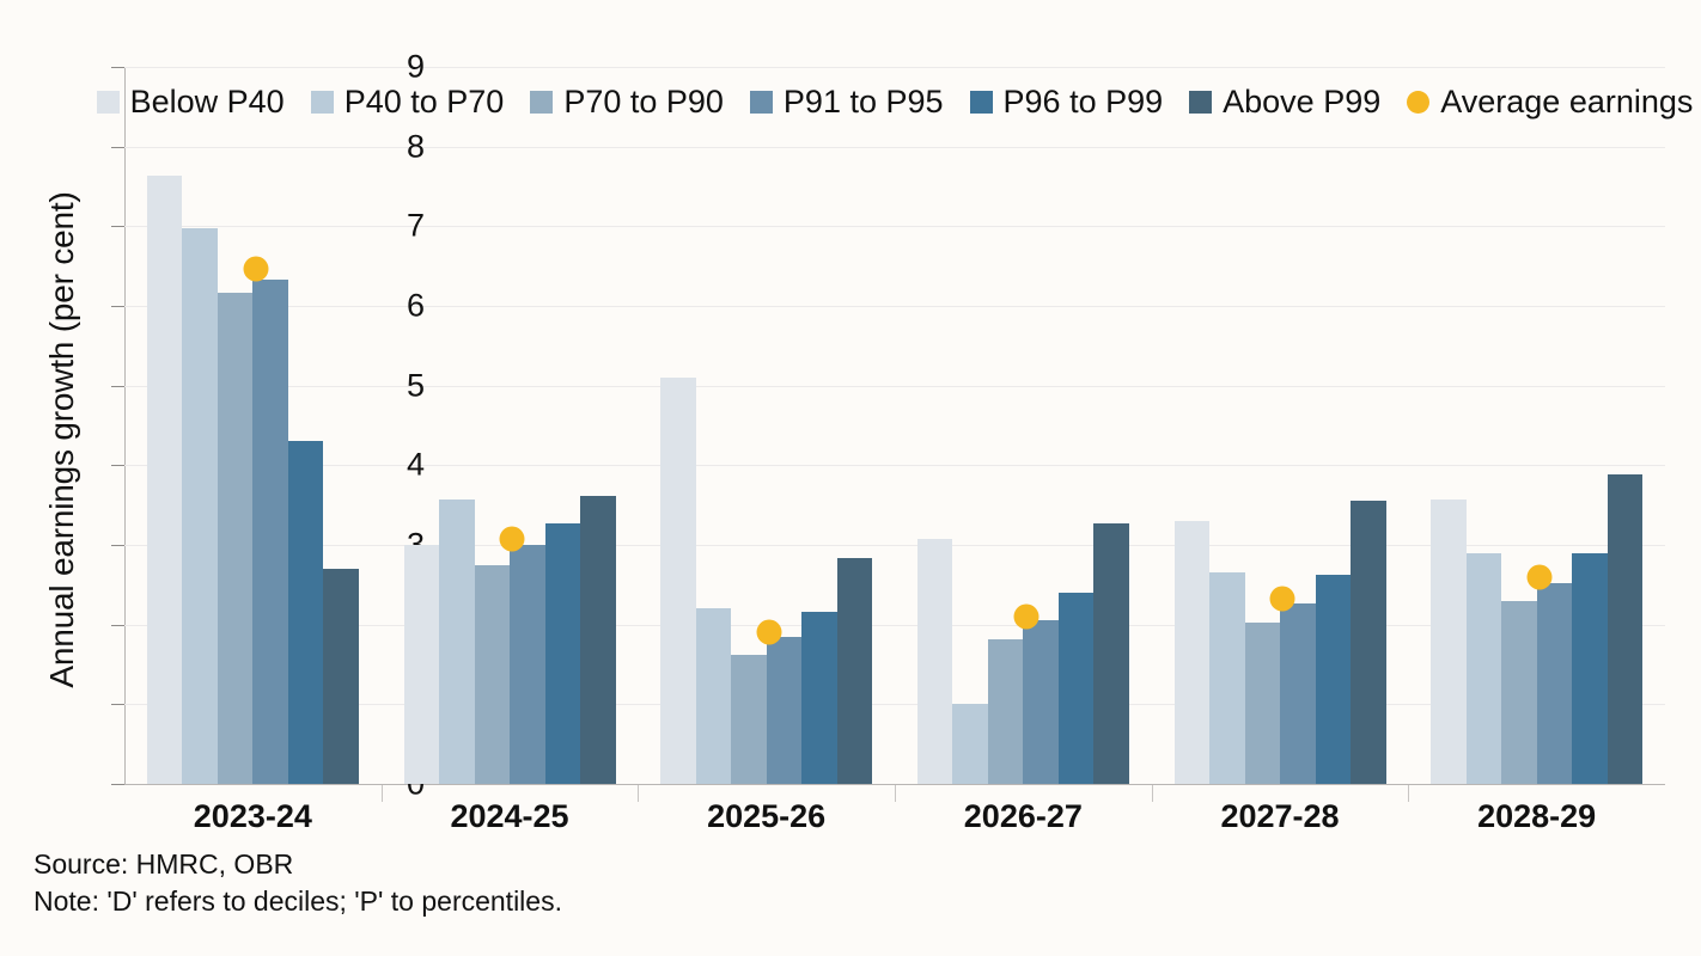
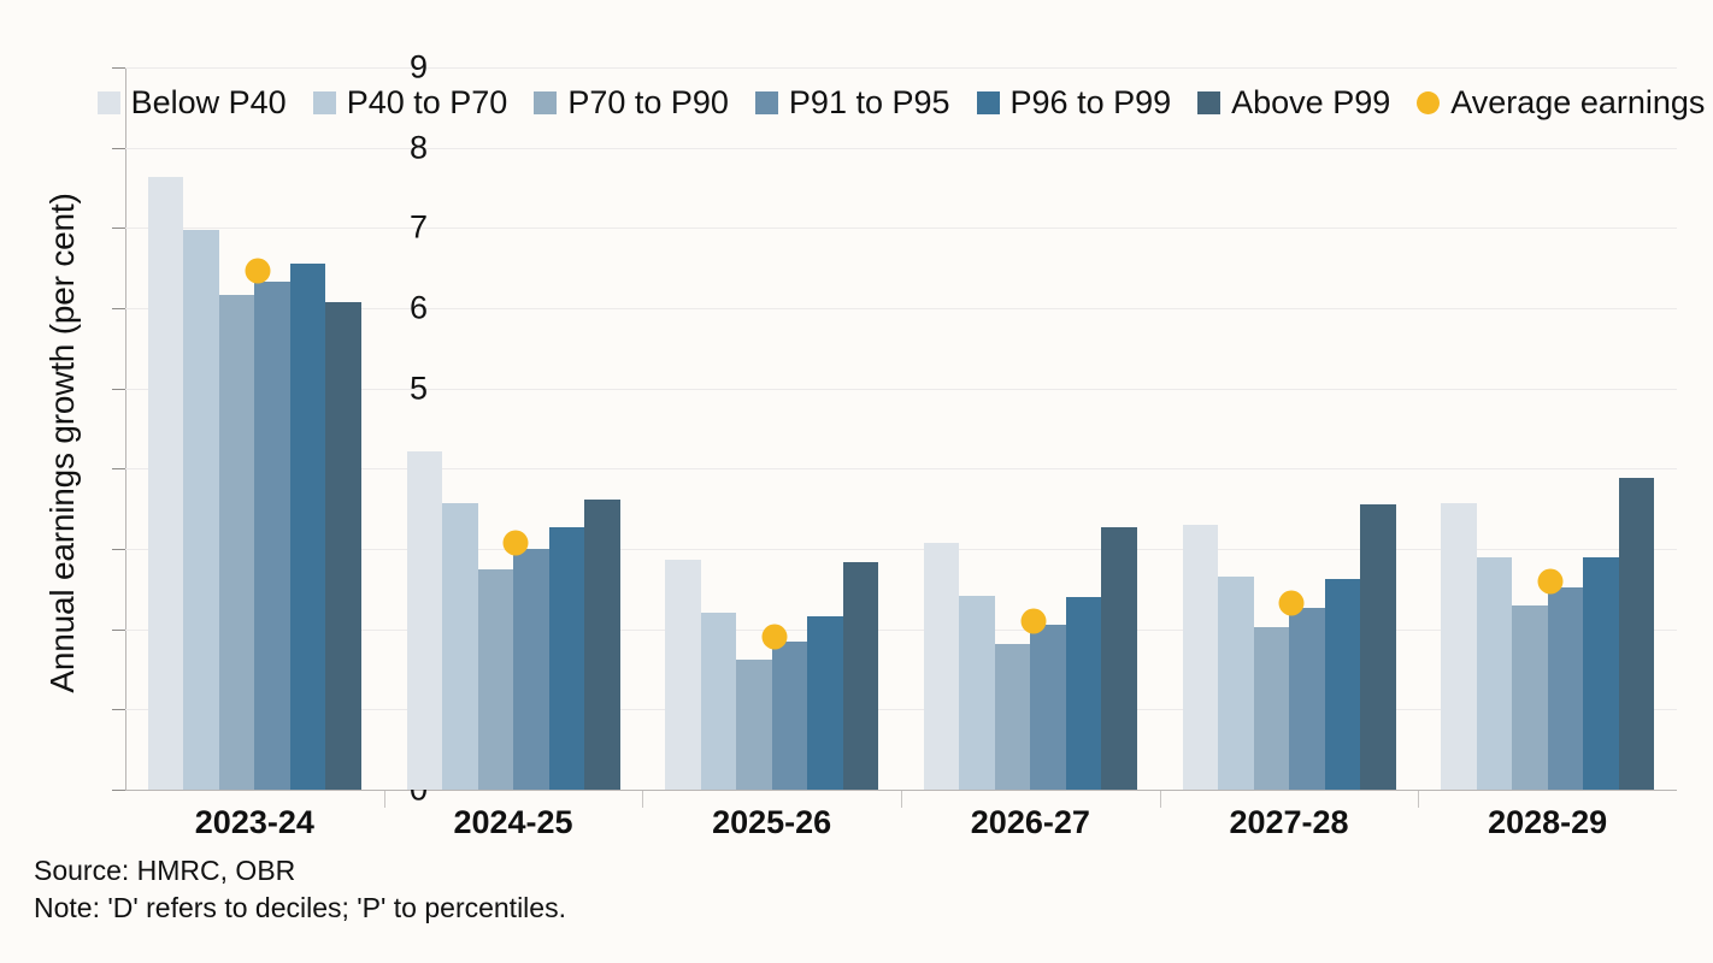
P96 to P99/2023-24: 4.3 -> 6.5
Above P99/2023-24: 2.7 -> 6.1
Below P40/2024-25: 3.0 -> 4.2
Below P40/2025-26: 5.1 -> 2.9
P40 to P70/2026-27: 1.0 -> 2.4
